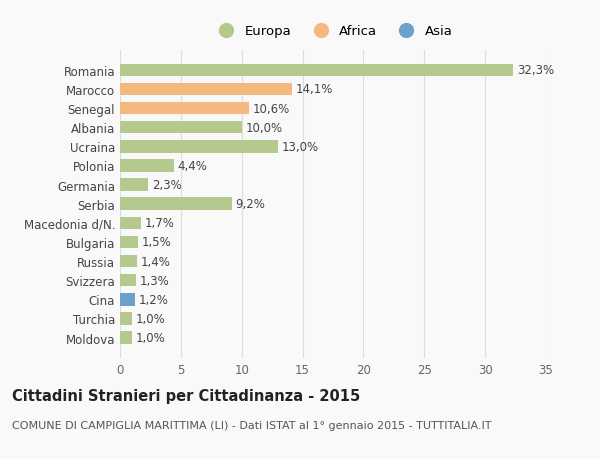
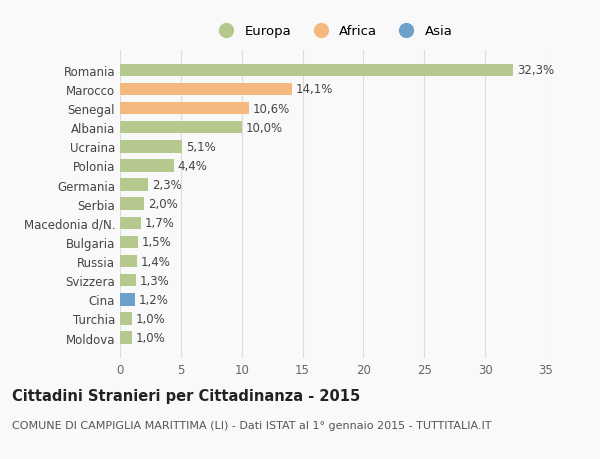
Ucraina: 13,0% -> 5,1%
Serbia: 9,2% -> 2,0%
